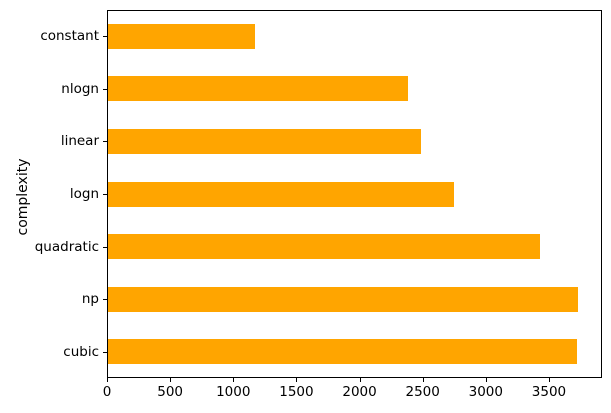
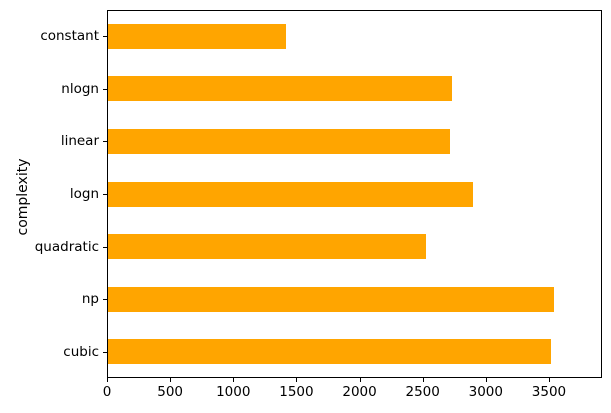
constant: 1170 -> 1420
nlogn: 2380 -> 2730
linear: 2490 -> 2720
logn: 2750 -> 2900
quadratic: 3430 -> 2530
np: 3730 -> 3540
cubic: 3720 -> 3520
